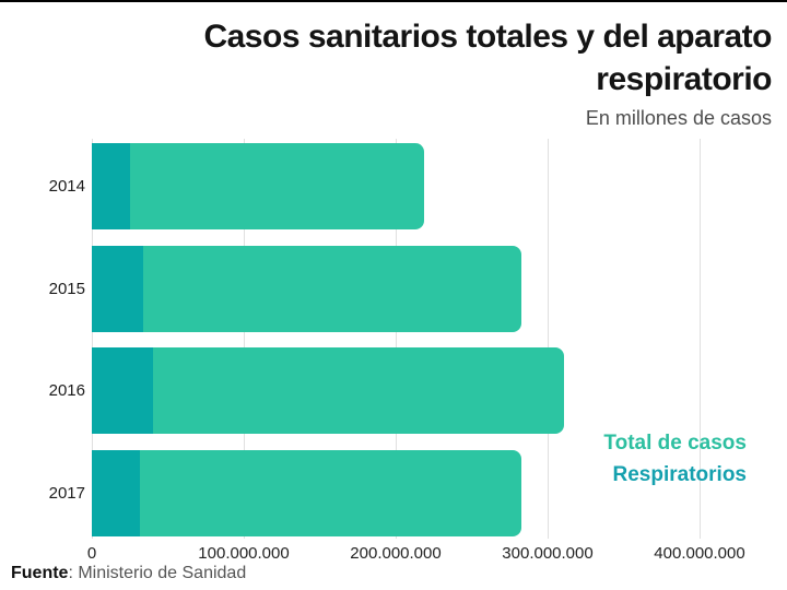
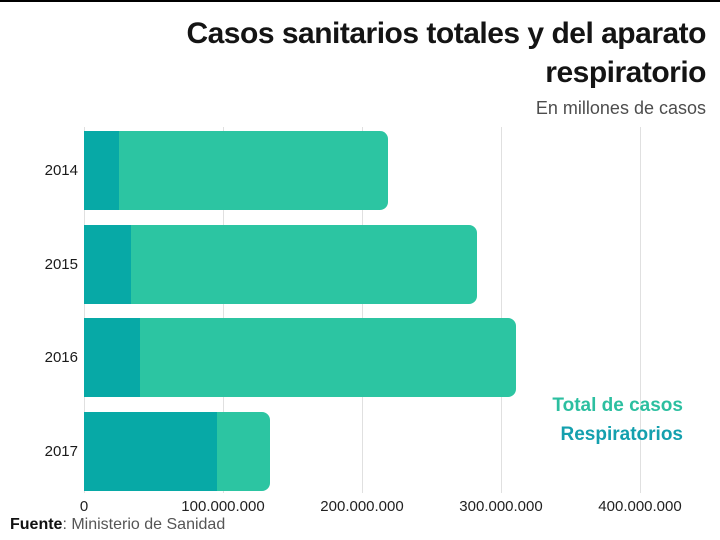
Total de casos/2017: 283000000 -> 134000000
Respiratorios/2017: 32000000 -> 96000000
